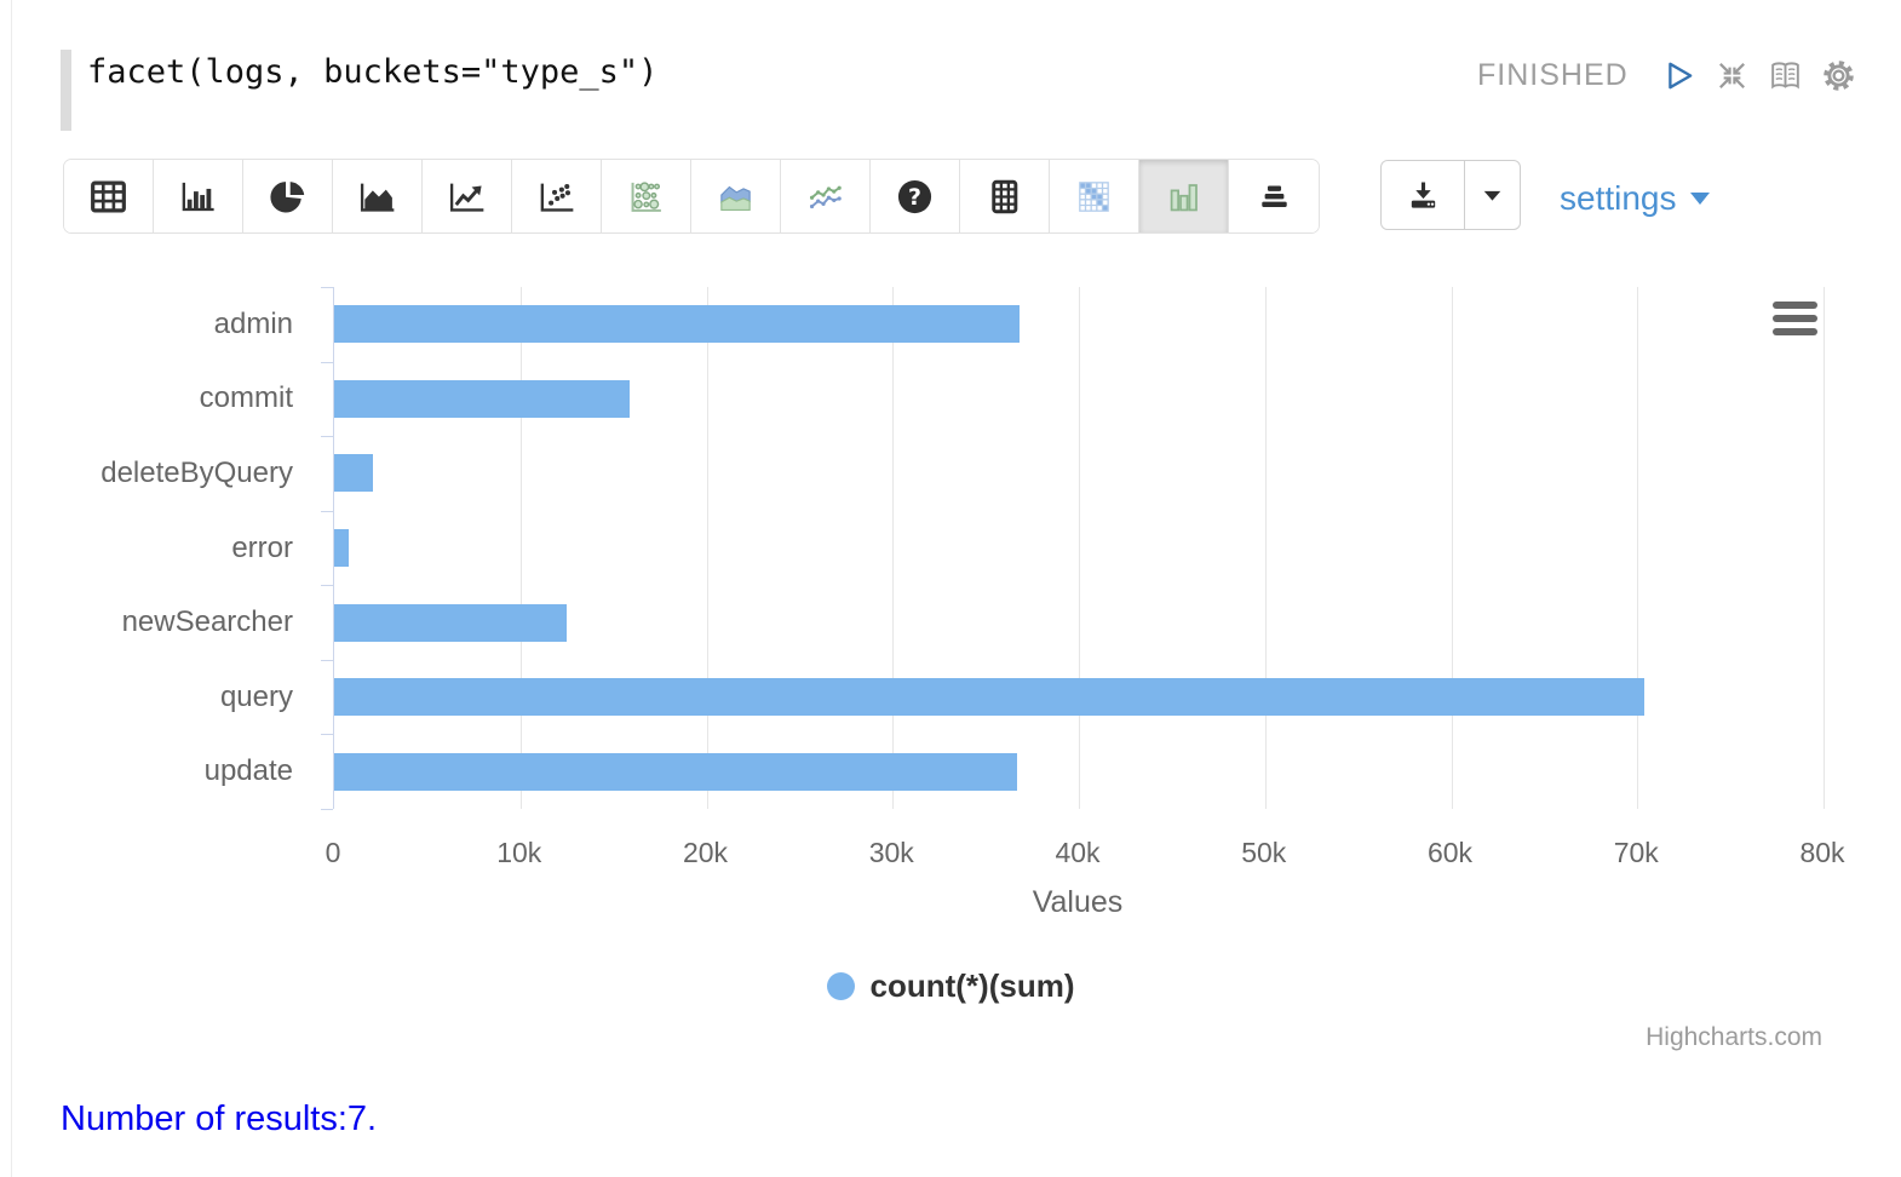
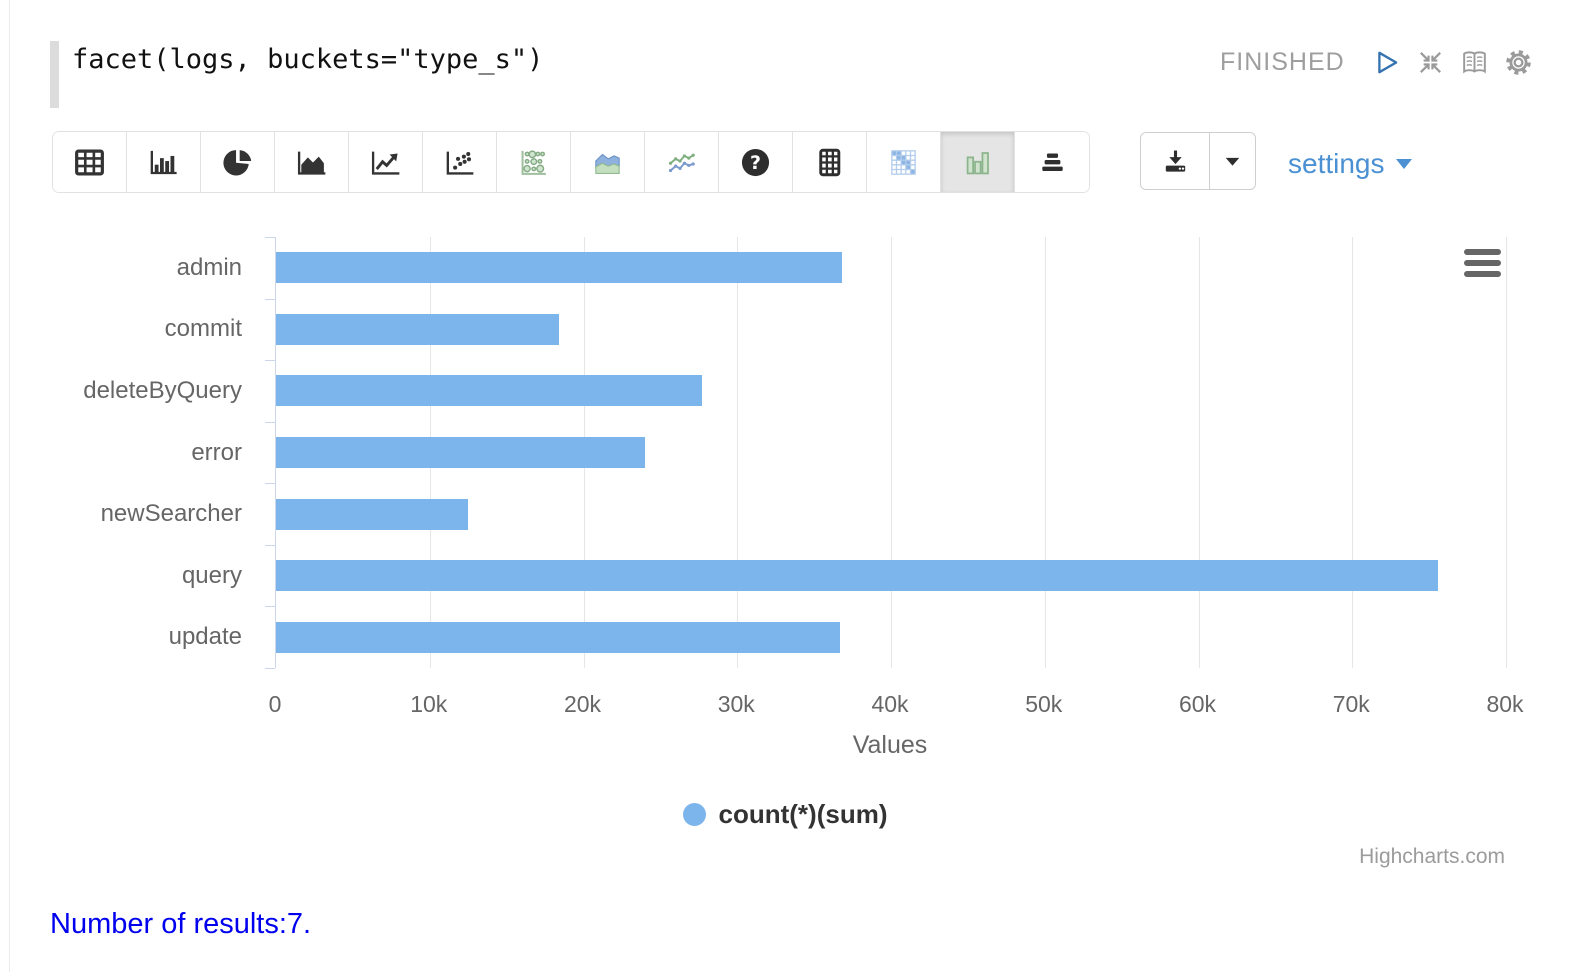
commit: 15.9k -> 18.4k
deleteByQuery: 2.1k -> 27.7k
error: 0.8k -> 24.0k
query: 70.4k -> 75.6k
